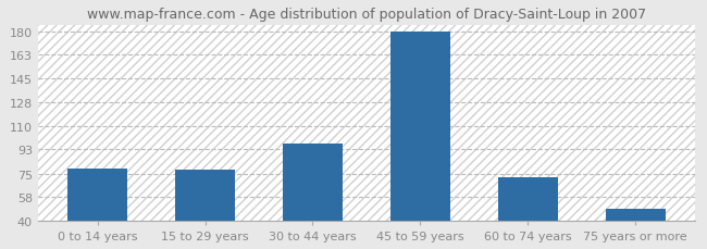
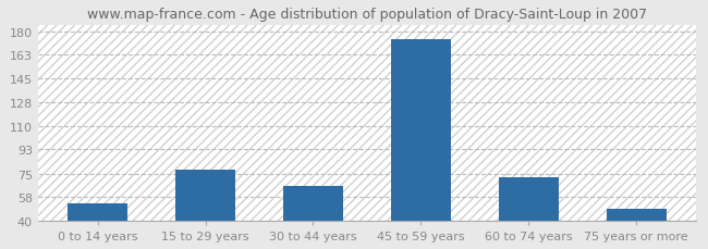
0 to 14 years: 79 -> 53
30 to 44 years: 97 -> 66
45 to 59 years: 180 -> 174
